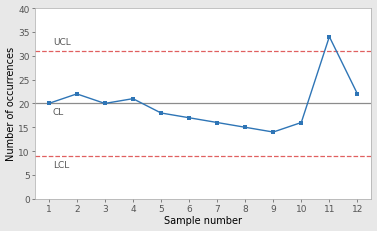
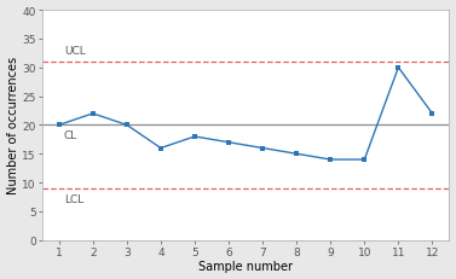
4: 21 -> 16
10: 16 -> 14
11: 34 -> 30
